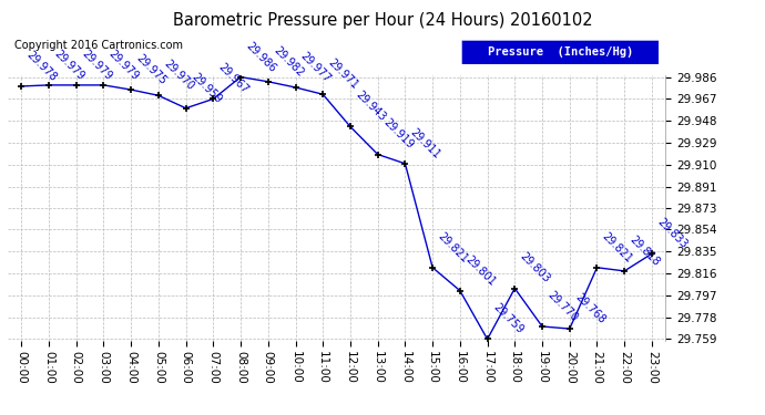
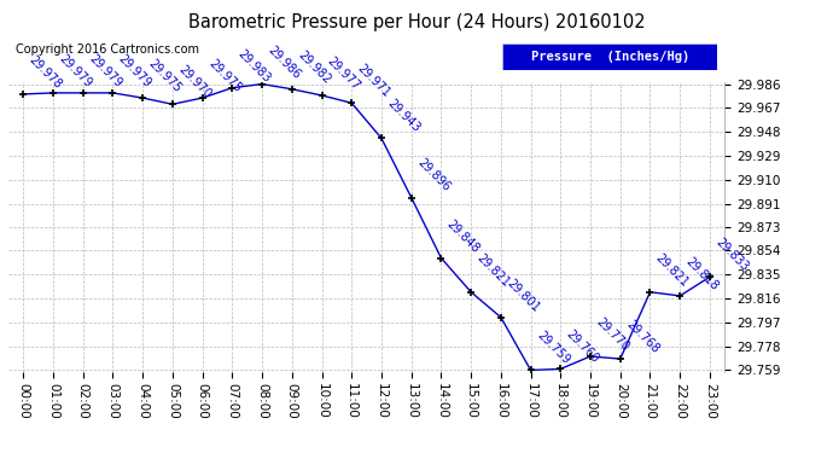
06:00: 29.959 -> 29.975
07:00: 29.967 -> 29.983
13:00: 29.919 -> 29.896
14:00: 29.911 -> 29.848
18:00: 29.803 -> 29.760
